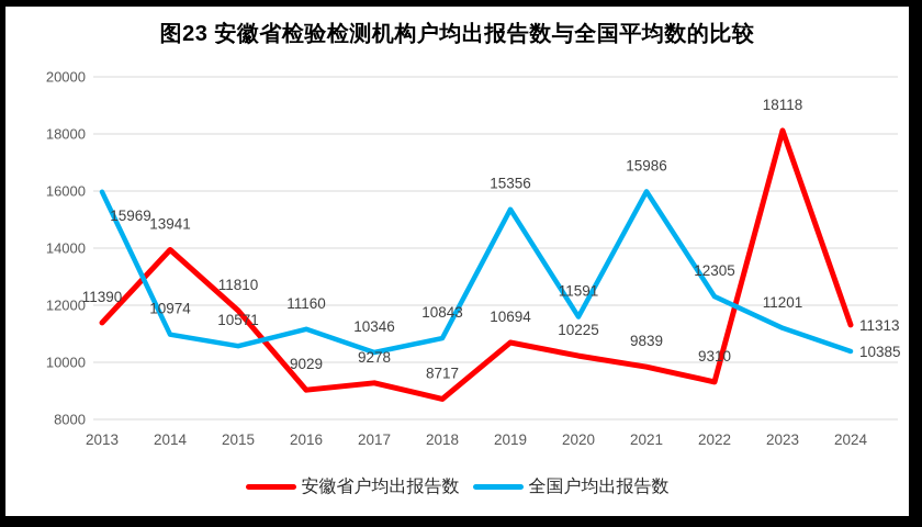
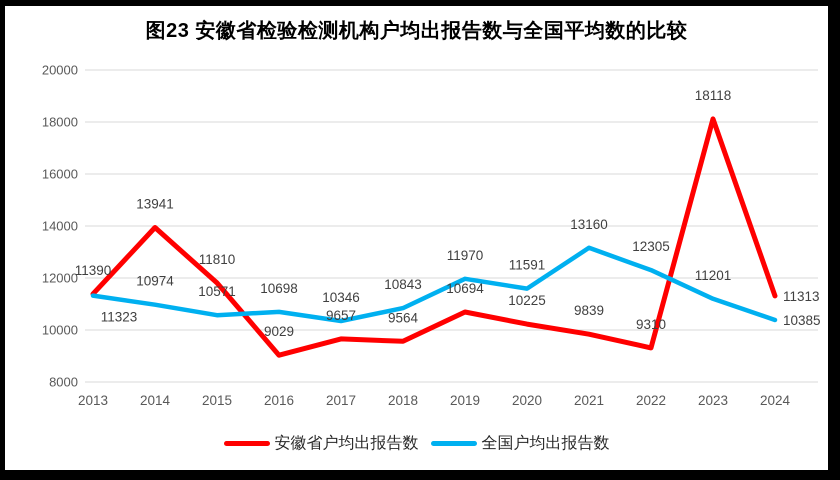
全国户均出报告数/2013: 15969 -> 11323
全国户均出报告数/2016: 11160 -> 10698
安徽省户均出报告数/2017: 9278 -> 9657
安徽省户均出报告数/2018: 8717 -> 9564
全国户均出报告数/2019: 15356 -> 11970
全国户均出报告数/2021: 15986 -> 13160
